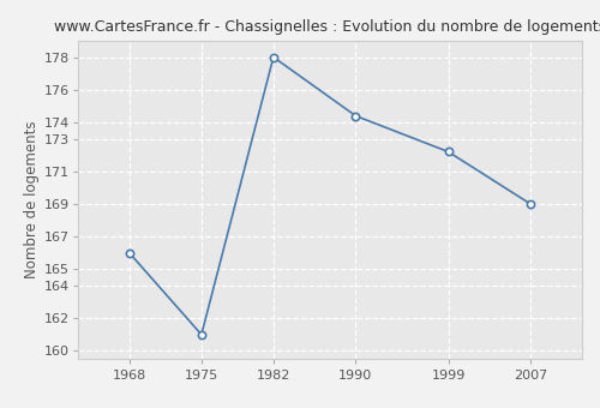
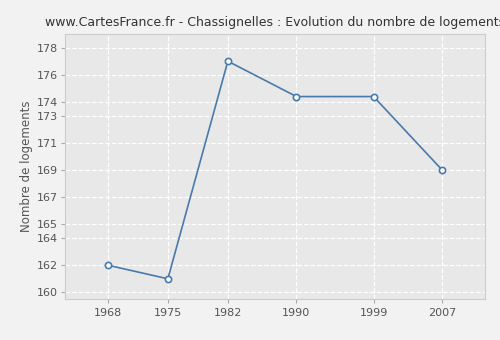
1968: 166.0 -> 162.0
1982: 178.0 -> 177.0
1999: 172.2 -> 174.4
